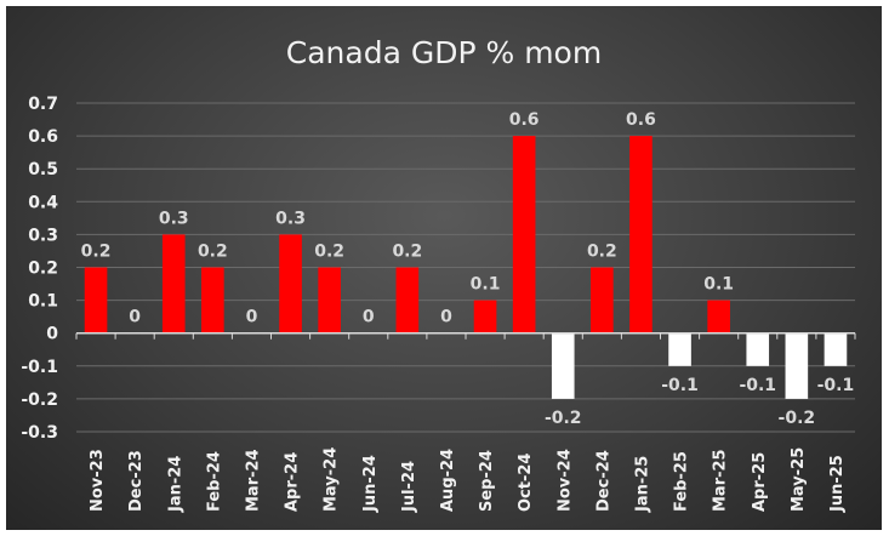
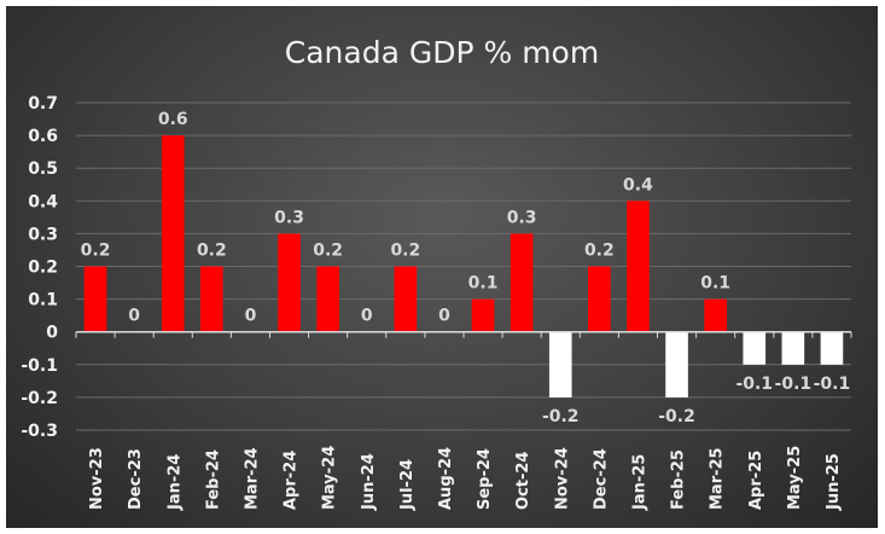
Jan-24: 0.3 -> 0.6
Oct-24: 0.6 -> 0.3
Jan-25: 0.6 -> 0.4
Feb-25: -0.1 -> -0.2
May-25: -0.2 -> -0.1
